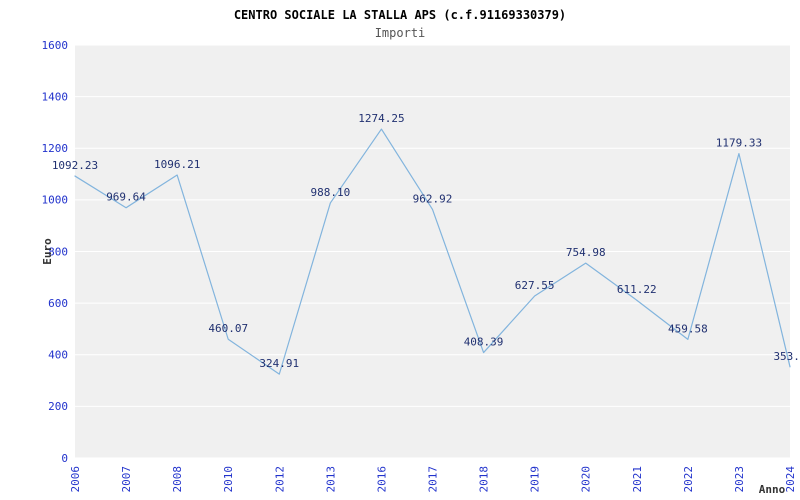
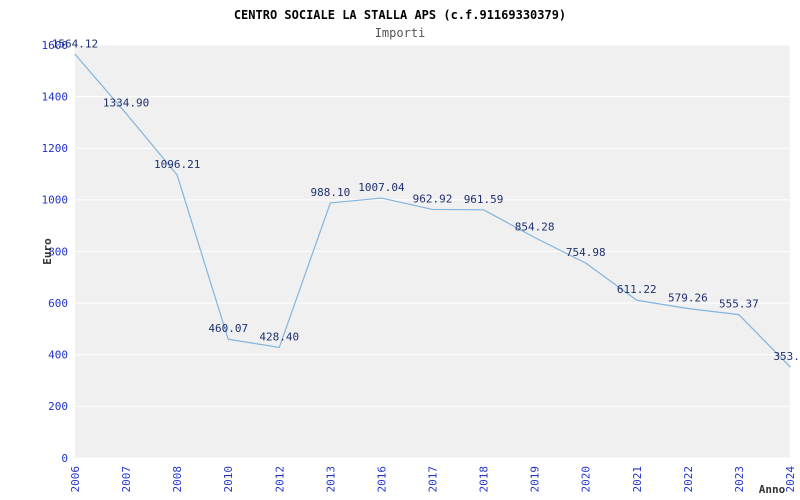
2006: 1092.23 -> 1564.12
2007: 969.64 -> 1334.90
2012: 324.91 -> 428.40
2016: 1274.25 -> 1007.04
2018: 408.39 -> 961.59
2019: 627.55 -> 854.28
2022: 459.58 -> 579.26
2023: 1179.33 -> 555.37
